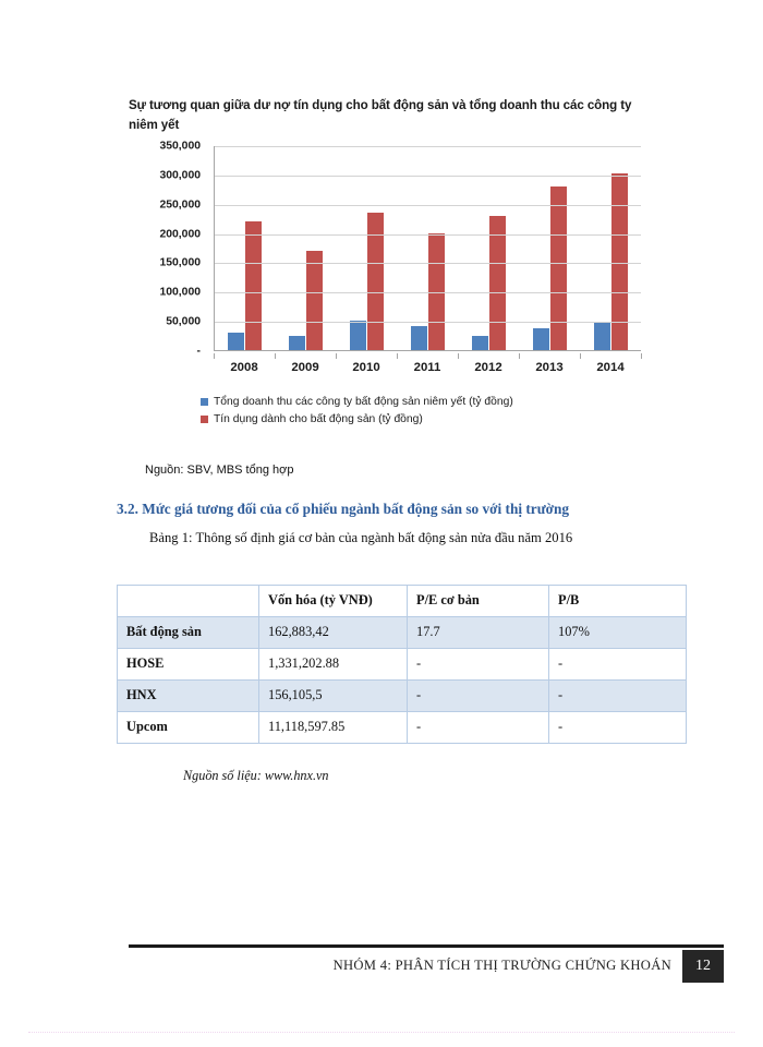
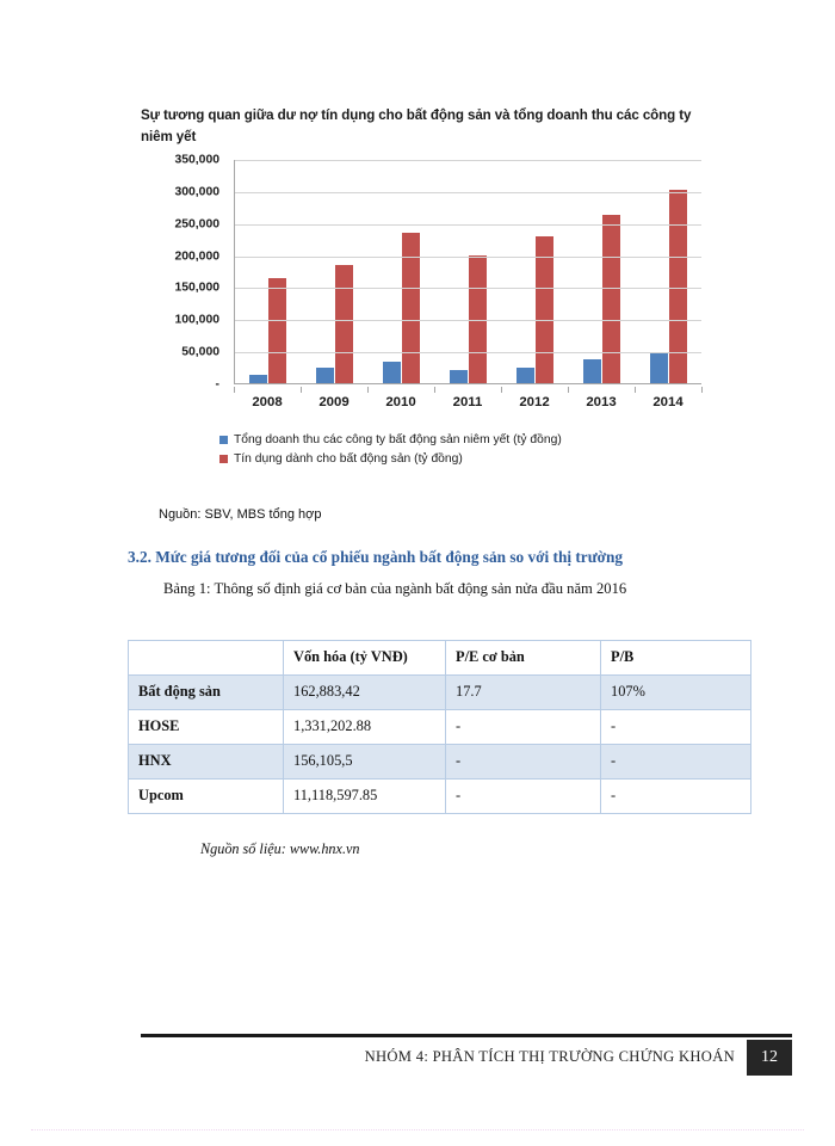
Tổng doanh thu các công ty bất động sản niêm yết (tỷ đồng)/2008: 30000 -> 10000
Tín dụng dành cho bất động sản (tỷ đồng)/2008: 220000 -> 160000
Tín dụng dành cho bất động sản (tỷ đồng)/2009: 170000 -> 180000
Tổng doanh thu các công ty bất động sản niêm yết (tỷ đồng)/2010: 50000 -> 30000
Tổng doanh thu các công ty bất động sản niêm yết (tỷ đồng)/2011: 40000 -> 20000
Tín dụng dành cho bất động sản (tỷ đồng)/2013: 280000 -> 260000
